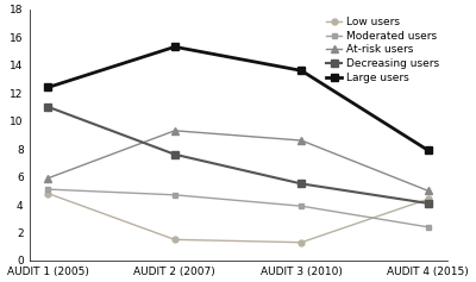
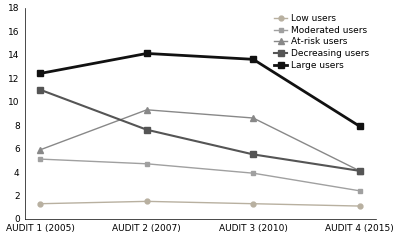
Low users/AUDIT 1 (2005): 4.8 -> 1.3
Large users/AUDIT 2 (2007): 15.3 -> 14.1
Low users/AUDIT 4 (2015): 4.4 -> 1.1
At-risk users/AUDIT 4 (2015): 5.0 -> 4.1
